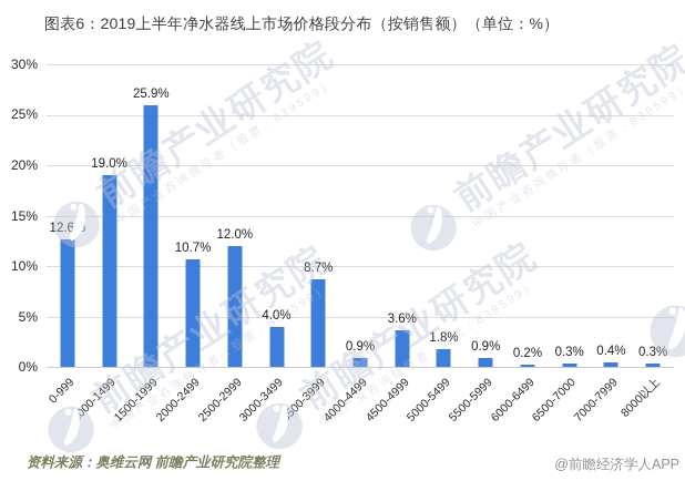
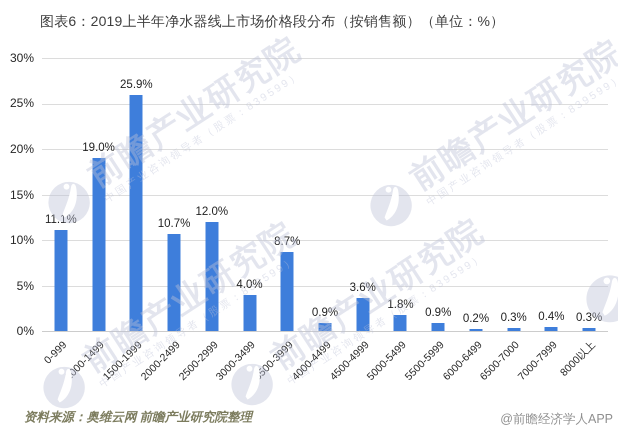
0-999: 12.6% -> 11.1%
